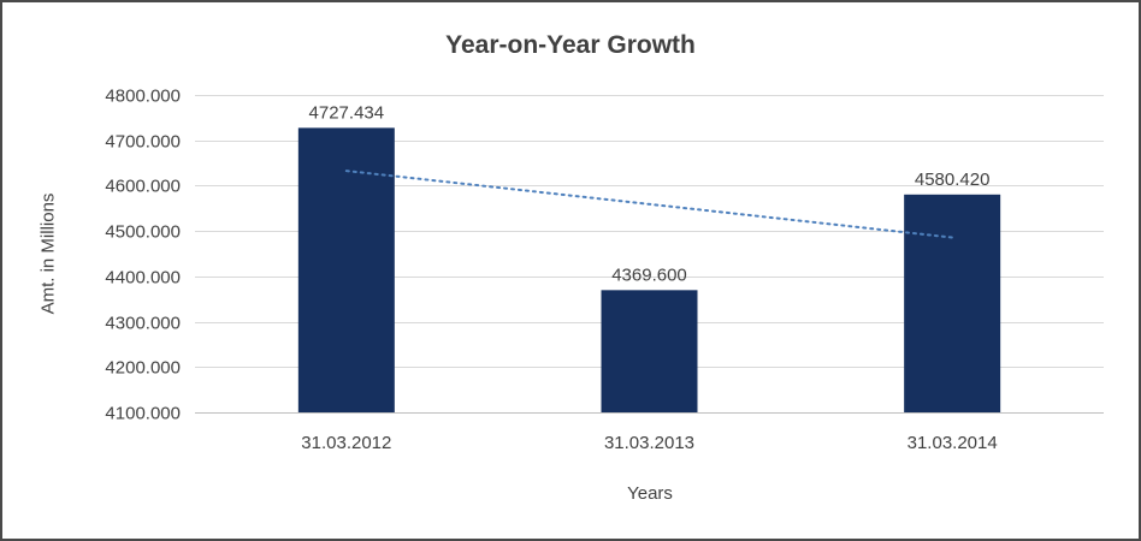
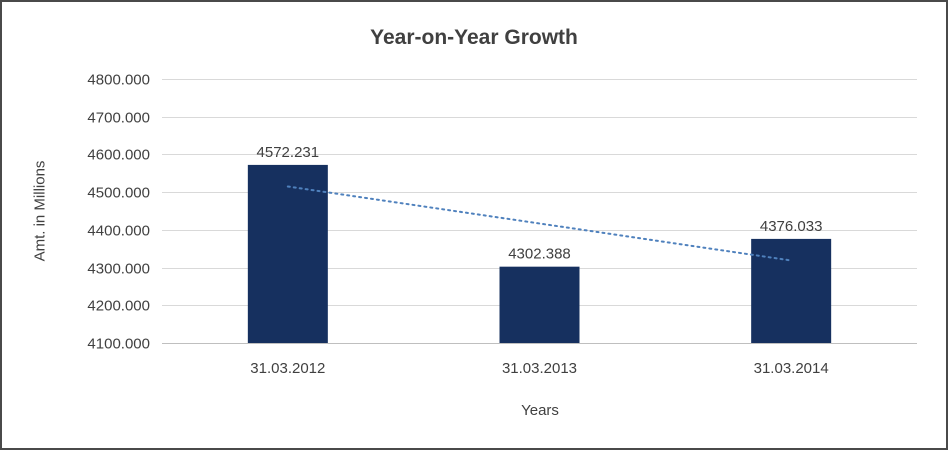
31.03.2012: 4727.434 -> 4572.231
31.03.2013: 4369.600 -> 4302.388
31.03.2014: 4580.420 -> 4376.033
